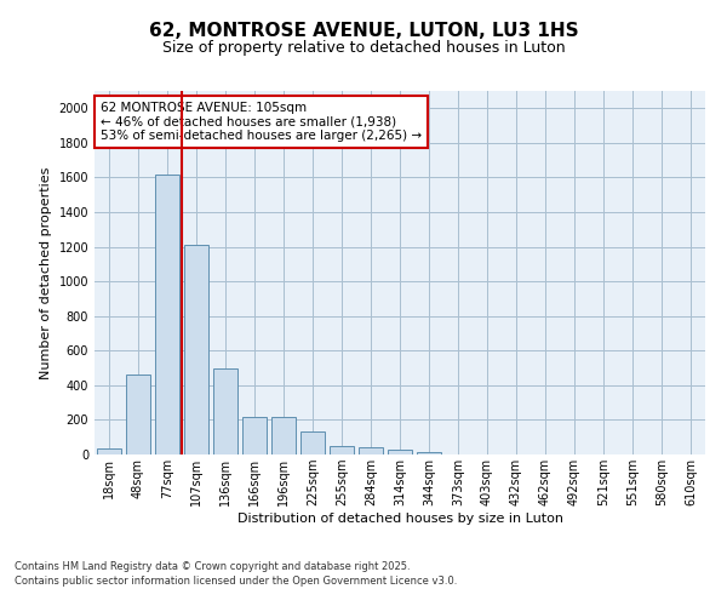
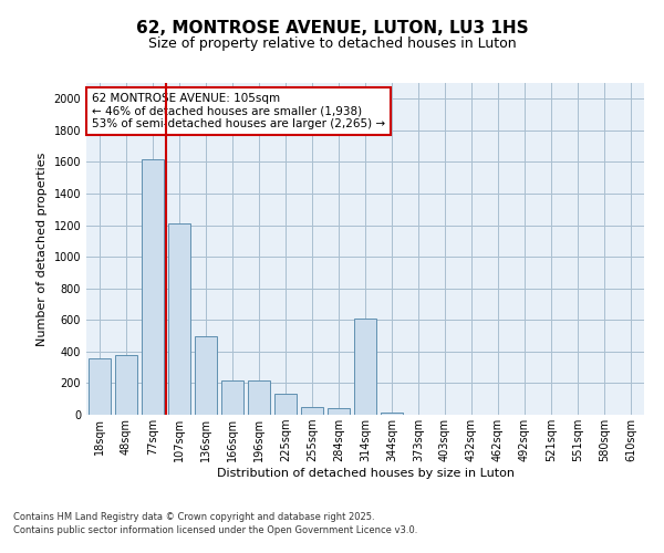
18sqm: 40 -> 360
48sqm: 460 -> 380
314sqm: 20 -> 610
